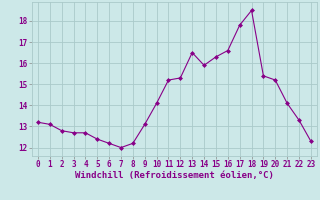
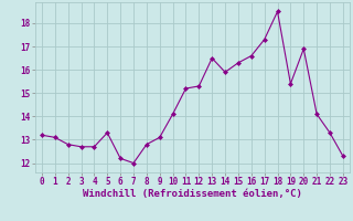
5: 12.4 -> 13.3
8: 12.2 -> 12.8
17: 17.8 -> 17.3
20: 15.2 -> 16.9
